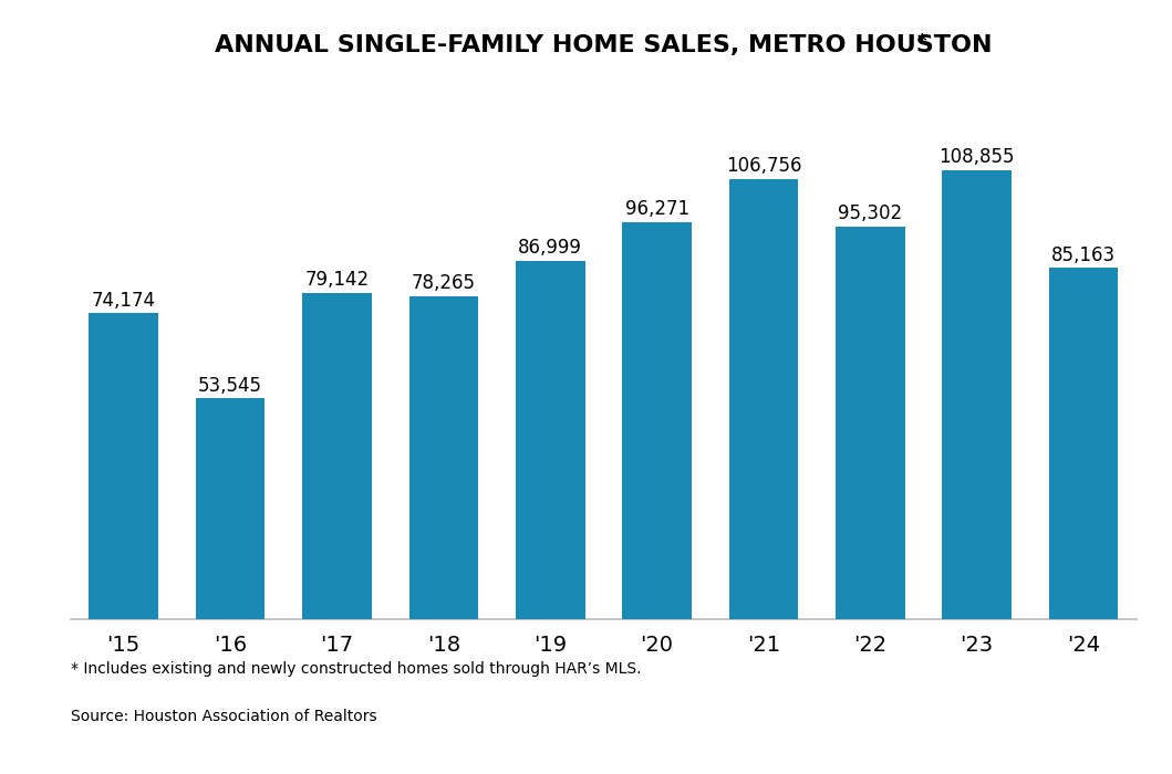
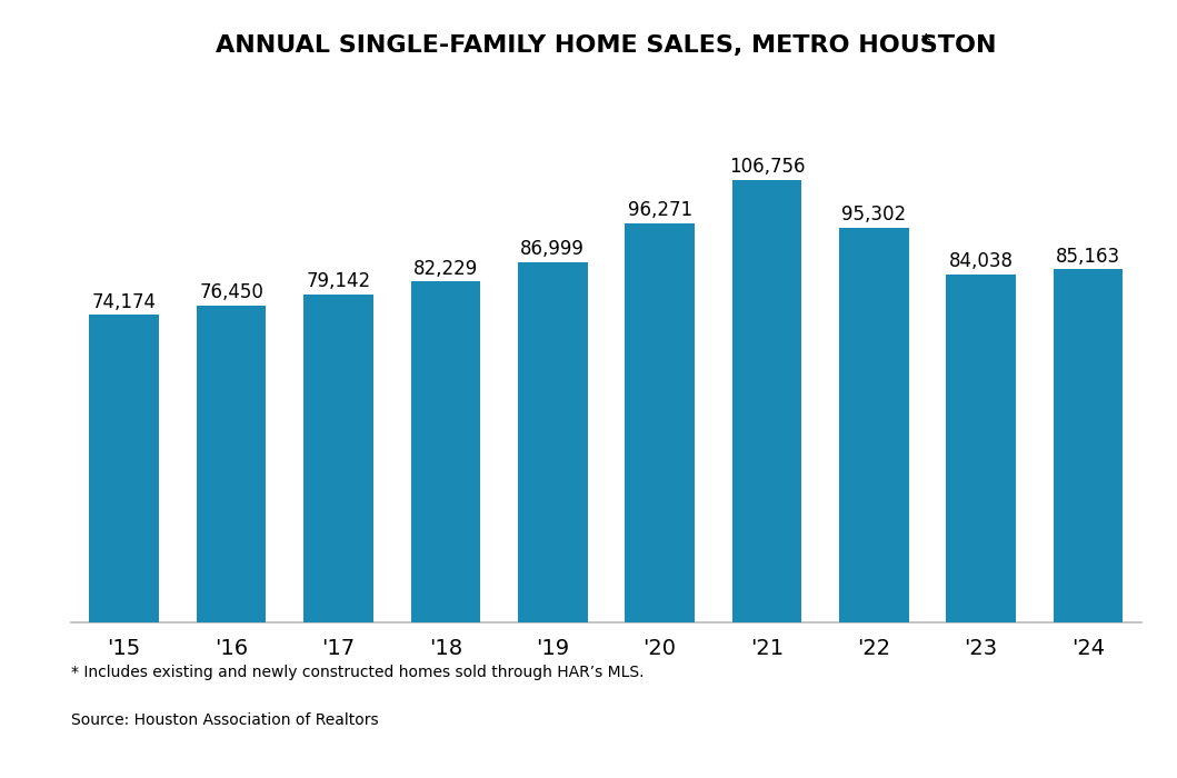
'16: 53,545 -> 76,450
'18: 78,265 -> 82,229
'23: 108,855 -> 84,038
